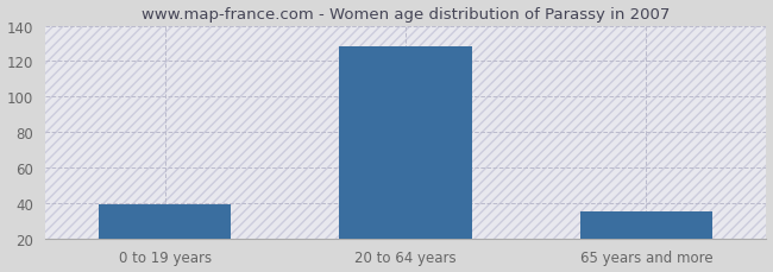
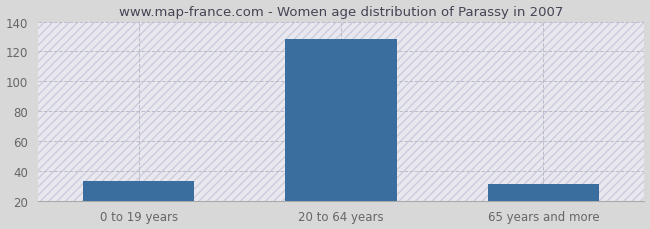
0 to 19 years: 39 -> 33
65 years and more: 35 -> 31
